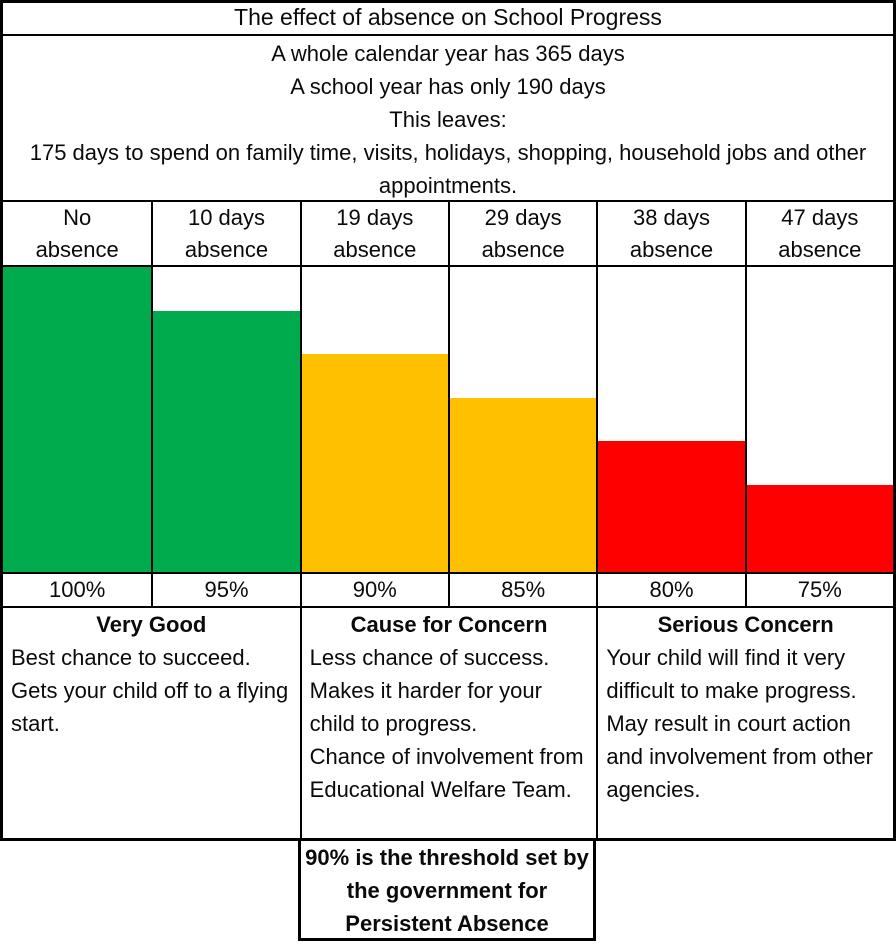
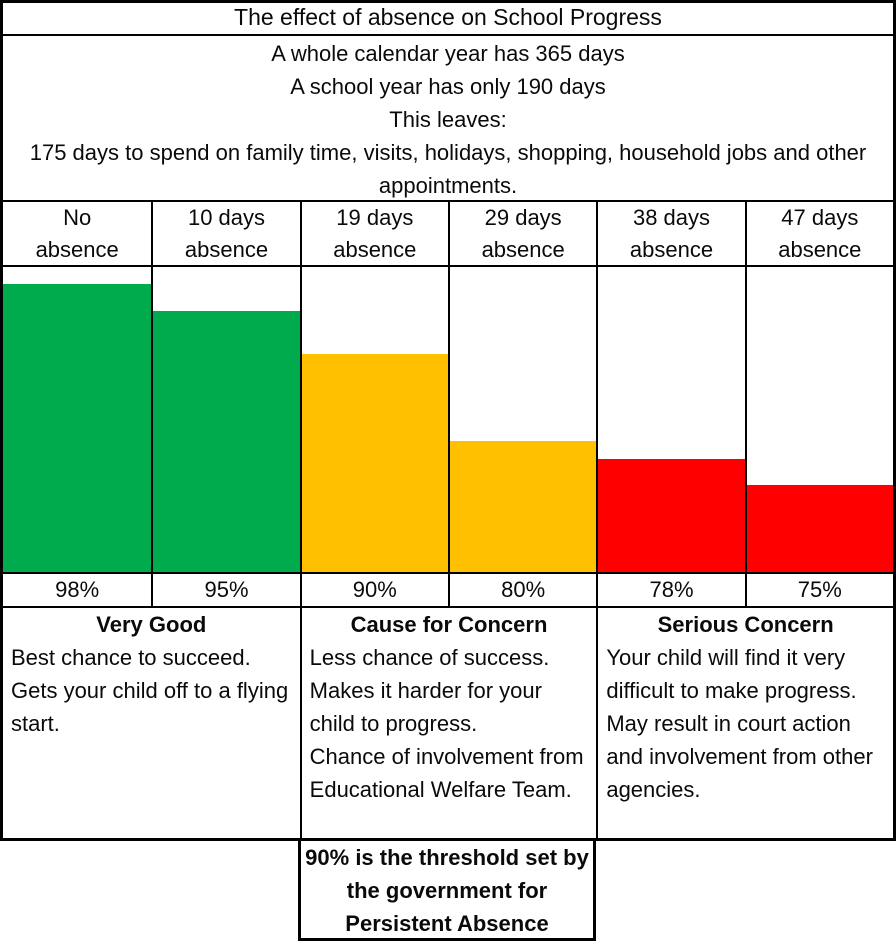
No absence: 100% -> 98%
29 days absence: 85% -> 80%
38 days absence: 80% -> 78%
